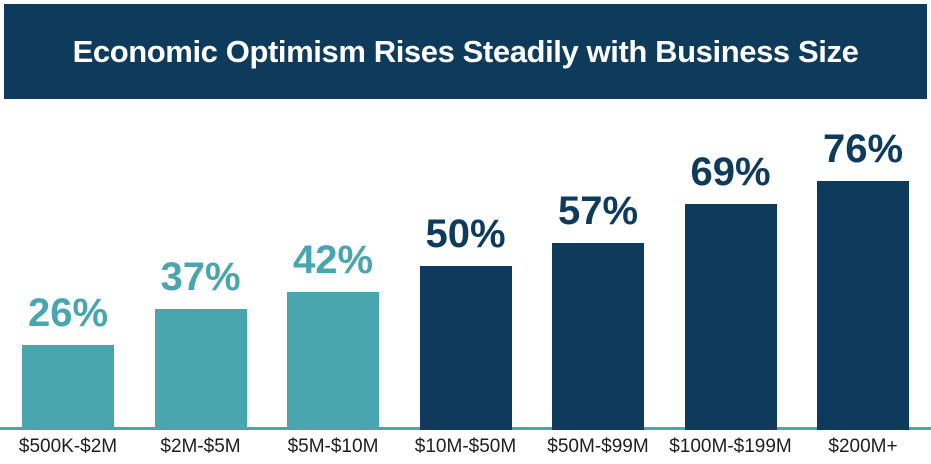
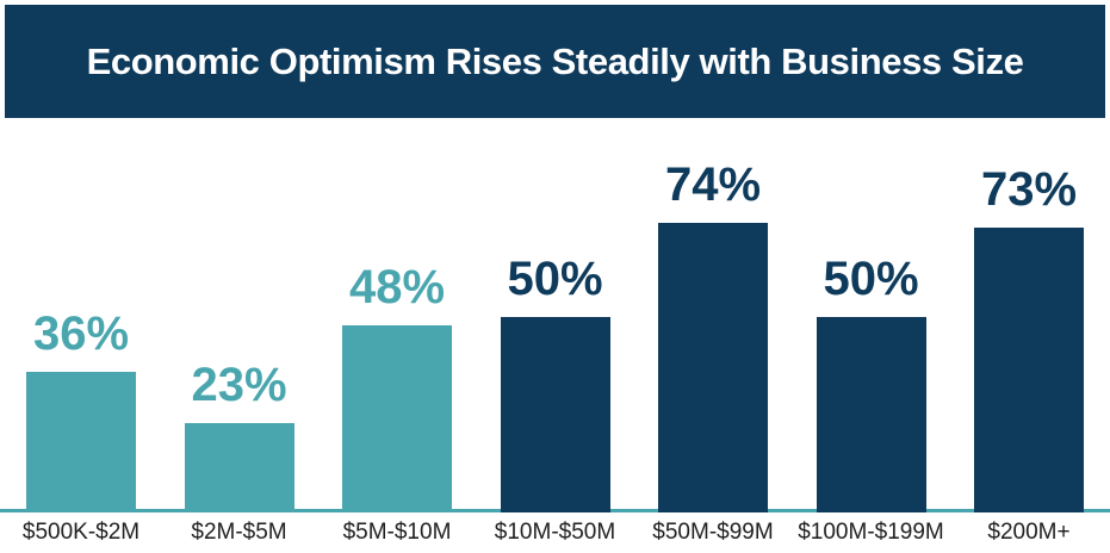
$500K-$2M: 26% -> 36%
$2M-$5M: 37% -> 23%
$5M-$10M: 42% -> 48%
$50M-$99M: 57% -> 74%
$100M-$199M: 69% -> 50%
$200M+: 76% -> 73%
